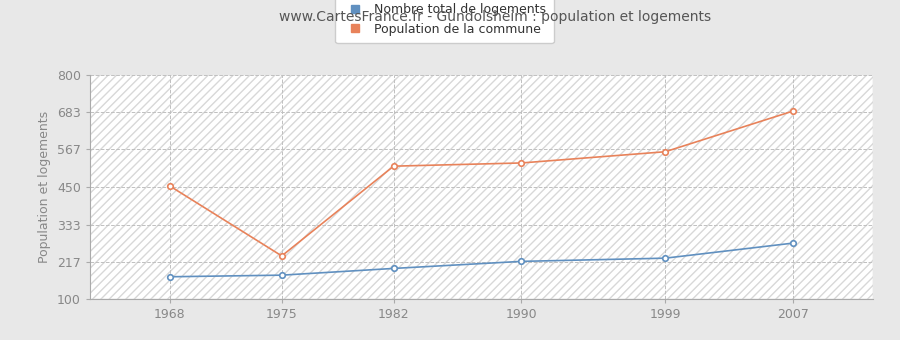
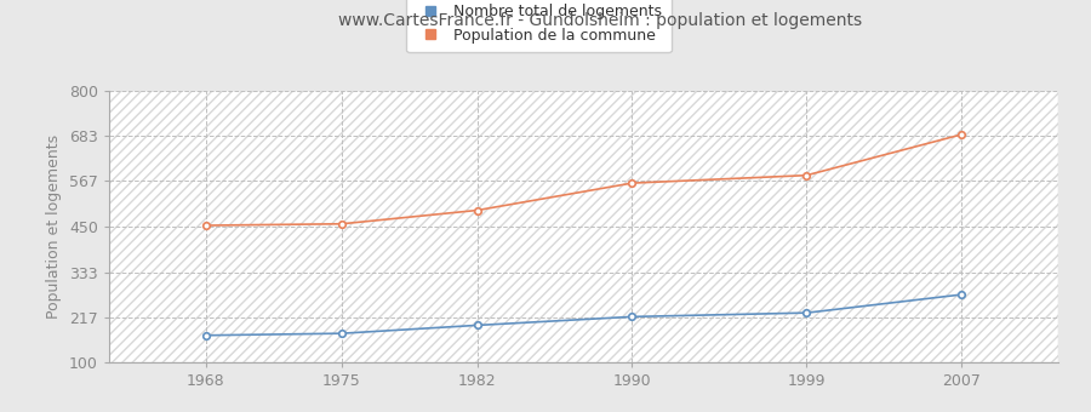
Population de la commune/1975: 235 -> 457
Population de la commune/1982: 515 -> 492
Population de la commune/1990: 525 -> 562
Population de la commune/1999: 560 -> 582
